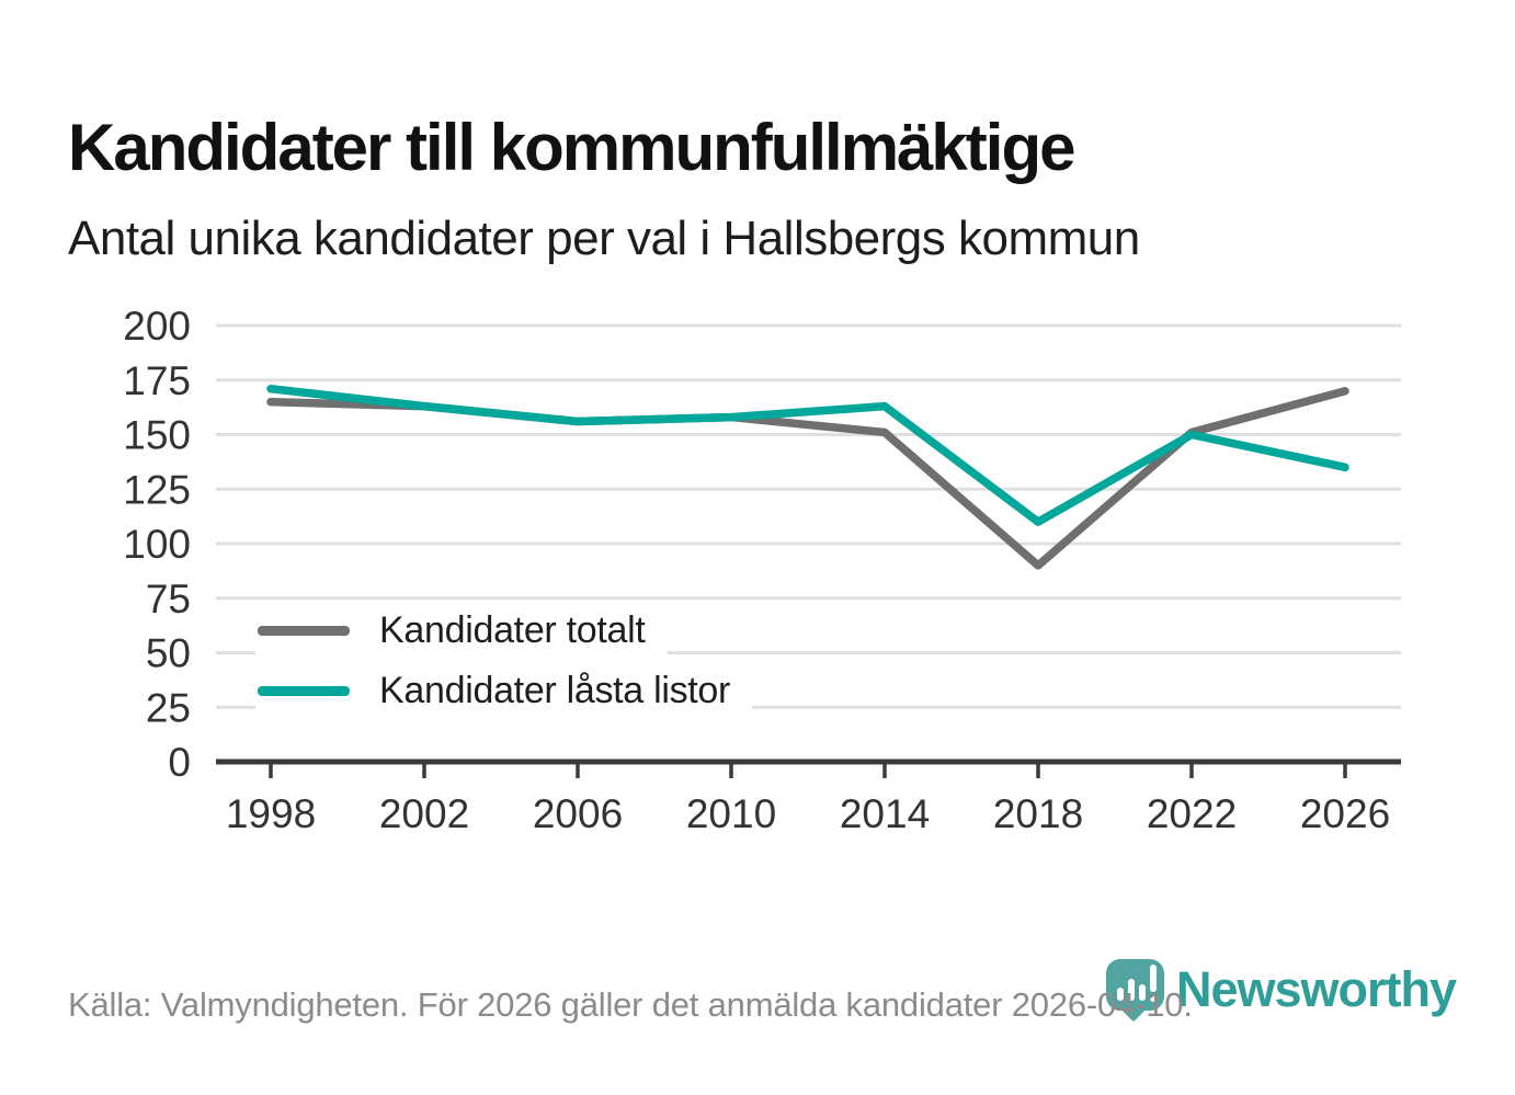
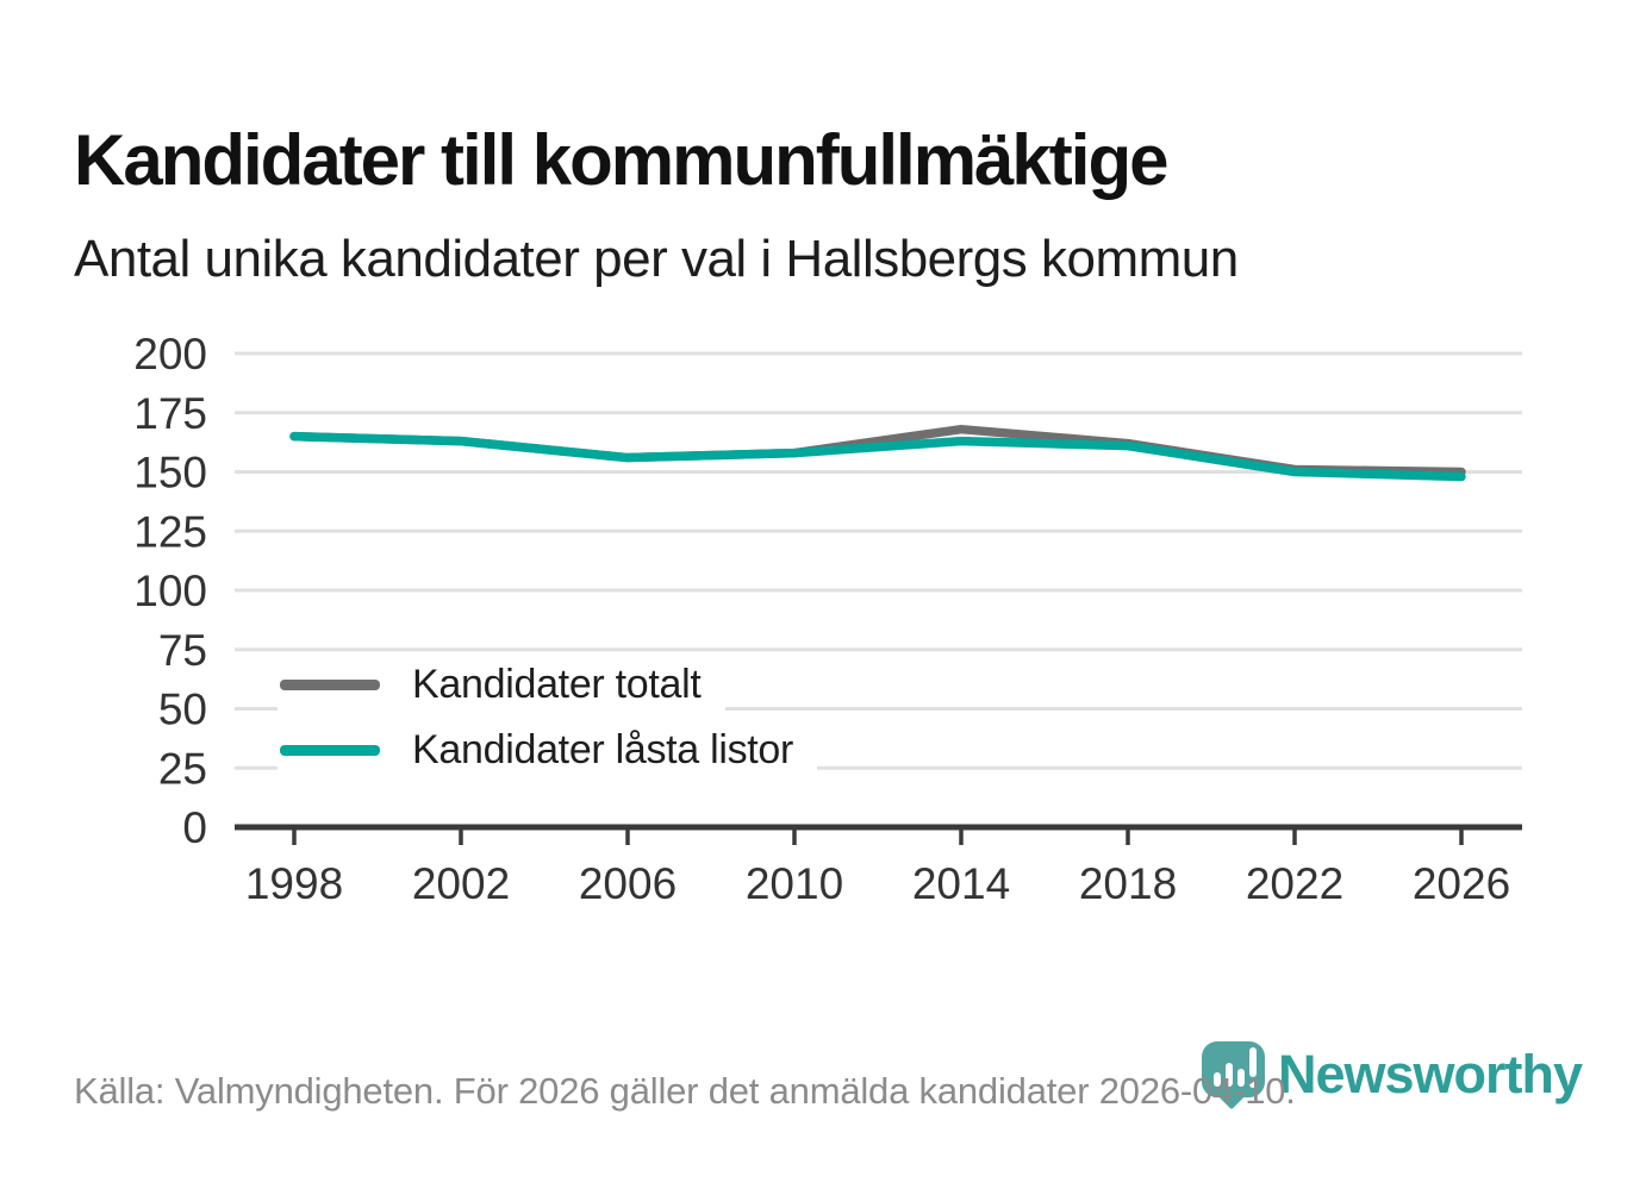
Kandidater låsta listor/1998: 171 -> 165
Kandidater totalt/2014: 151 -> 168
Kandidater totalt/2018: 90 -> 162
Kandidater låsta listor/2018: 110 -> 161
Kandidater totalt/2026: 170 -> 150
Kandidater låsta listor/2026: 135 -> 148
